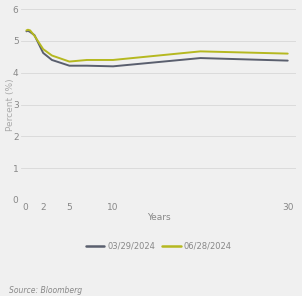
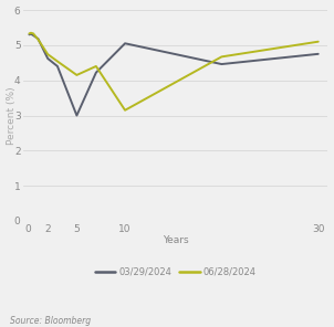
03/29/2024/5: 4.22 -> 3.00
06/28/2024/5: 4.35 -> 4.15
03/29/2024/10: 4.20 -> 5.05
06/28/2024/10: 4.40 -> 3.15
03/29/2024/30: 4.38 -> 4.75
06/28/2024/30: 4.60 -> 5.10
